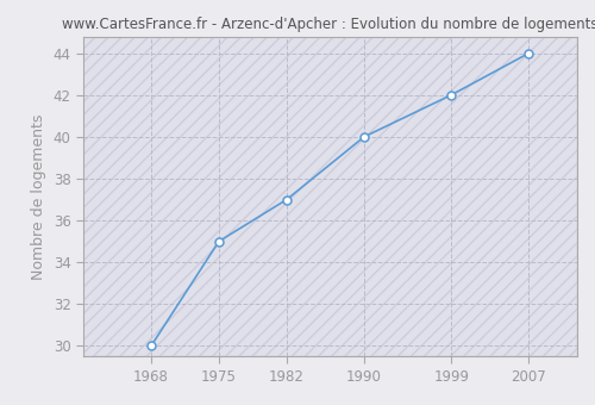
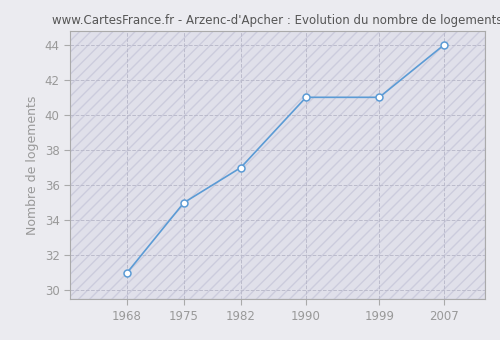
1968: 30 -> 31
1990: 40 -> 41
1999: 42 -> 41
